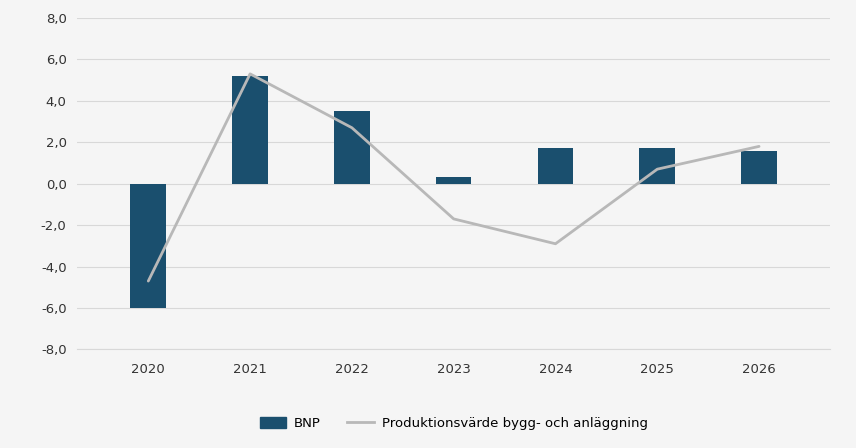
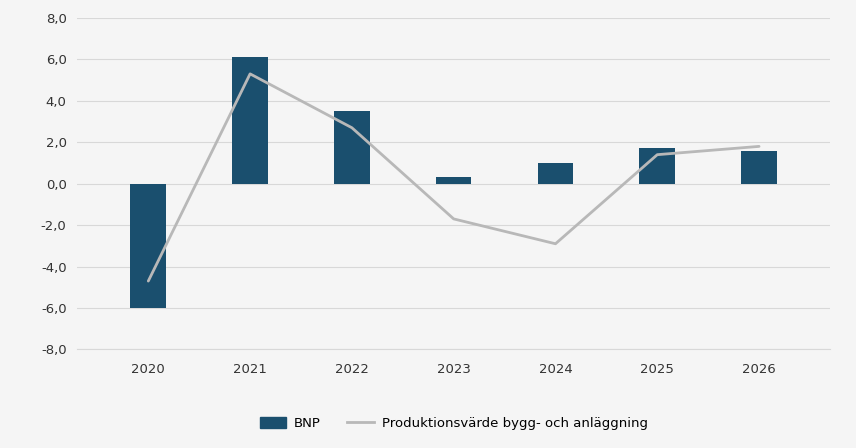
BNP/2021: 5,2 -> 6,1
BNP/2024: 1,7 -> 1,0
Produktionsvärde bygg- och anläggning/2025: 0,7 -> 1,4
